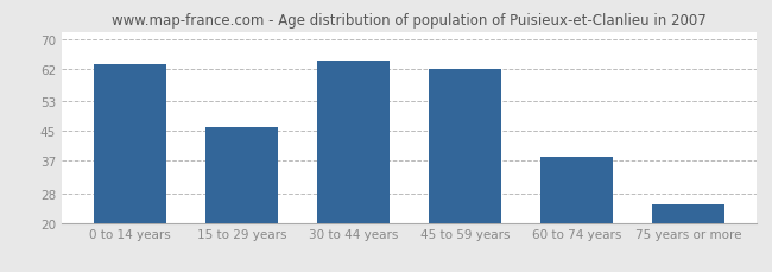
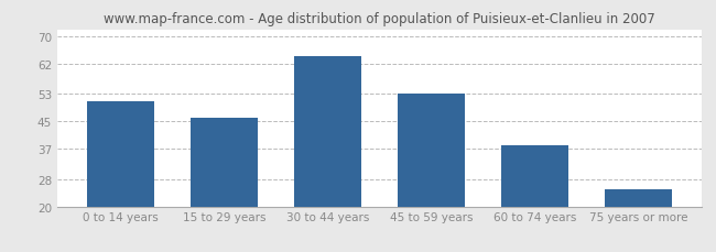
0 to 14 years: 63 -> 51
45 to 59 years: 62 -> 53
